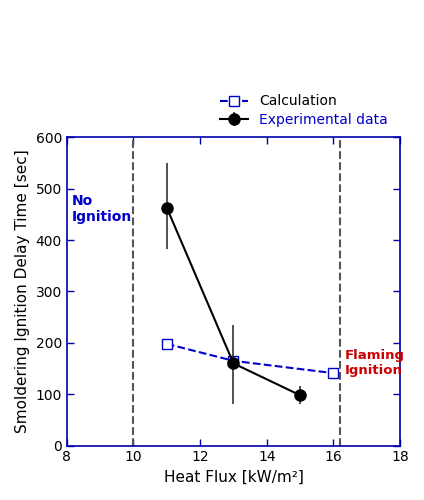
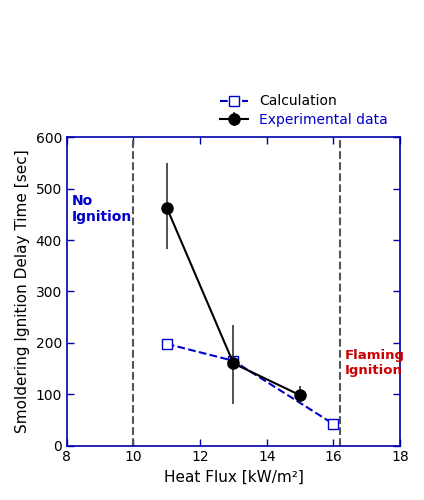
Calculation/16: 141 -> 42
